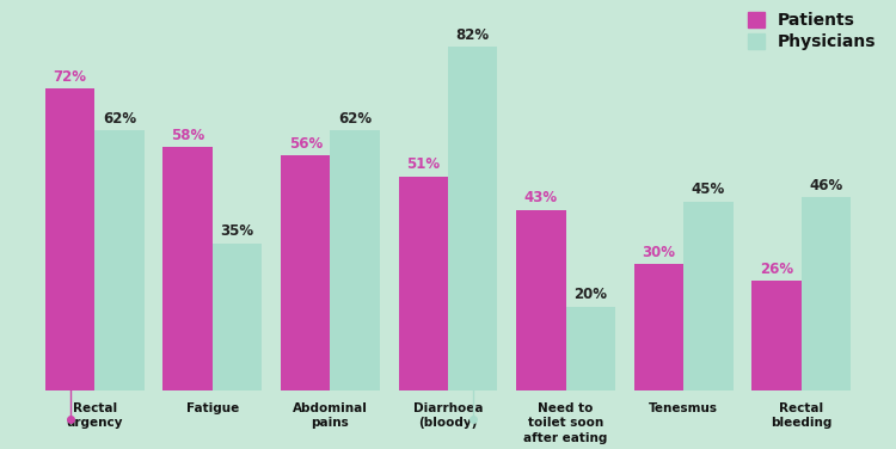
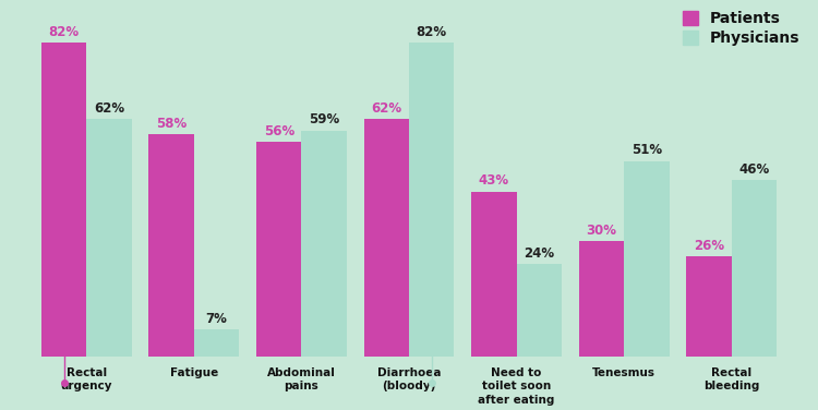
Patients/Rectal urgency: 72% -> 82%
Physicians/Fatigue: 35% -> 7%
Physicians/Abdominal pains: 62% -> 59%
Patients/Diarrhoea (bloody): 51% -> 62%
Physicians/Need to toilet soon after eating: 20% -> 24%
Physicians/Tenesmus: 45% -> 51%
